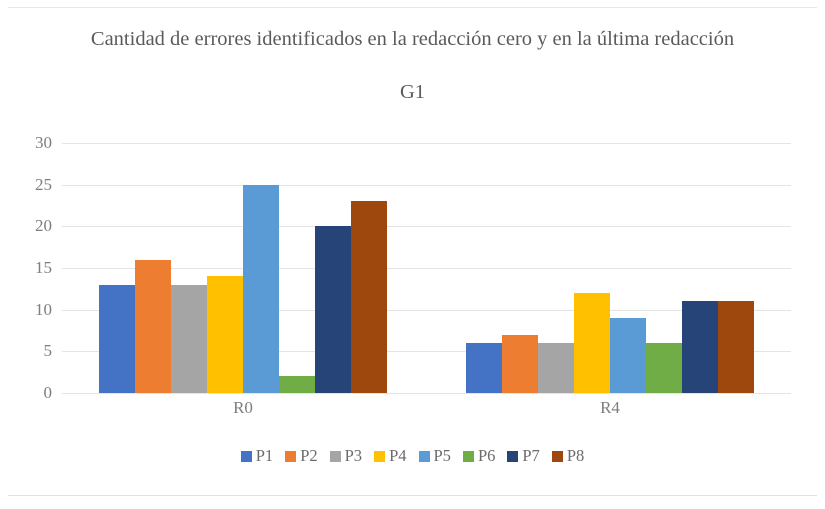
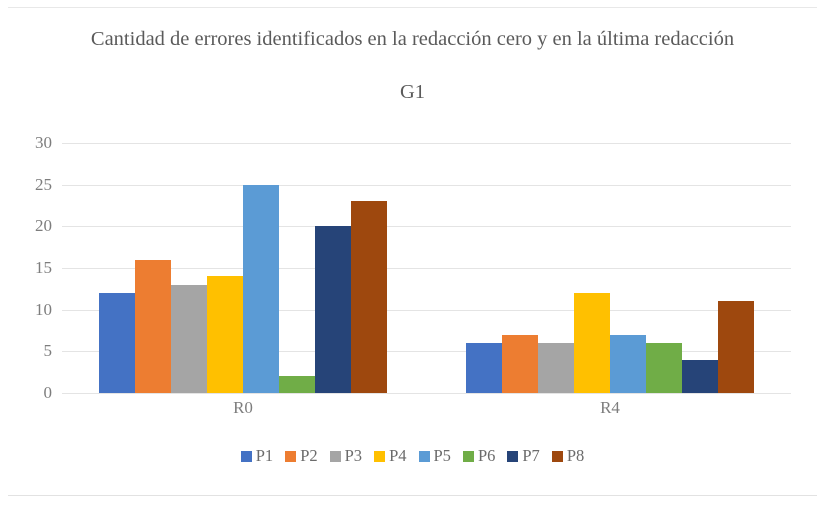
P1/R0: 13 -> 12
P5/R4: 9 -> 7
P7/R4: 11 -> 4
